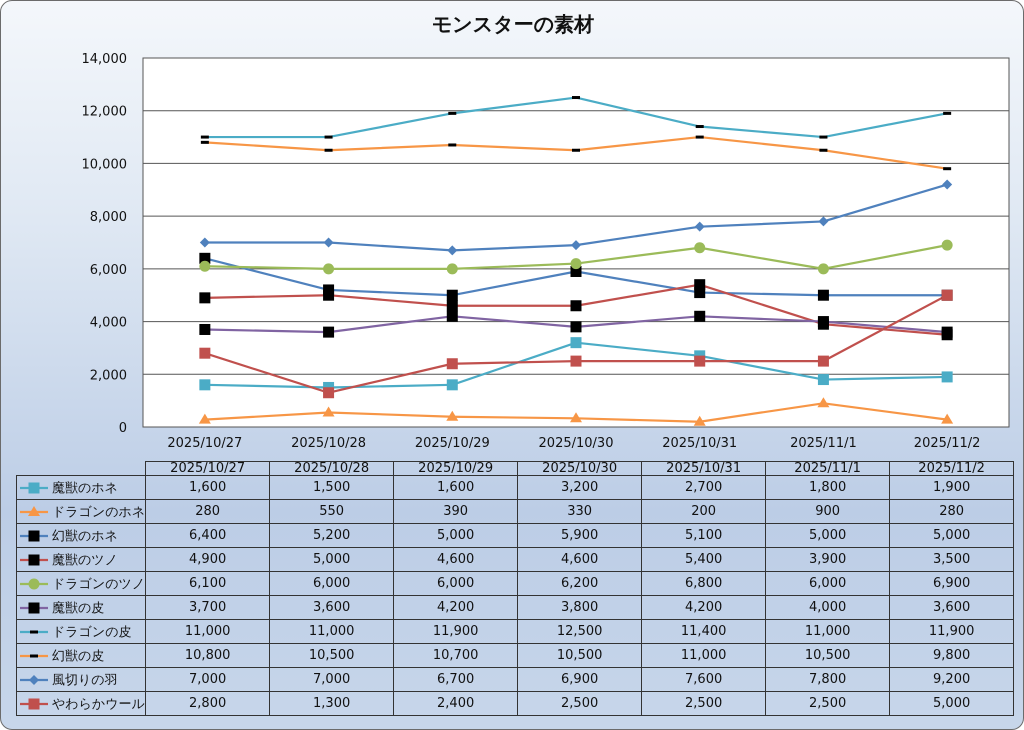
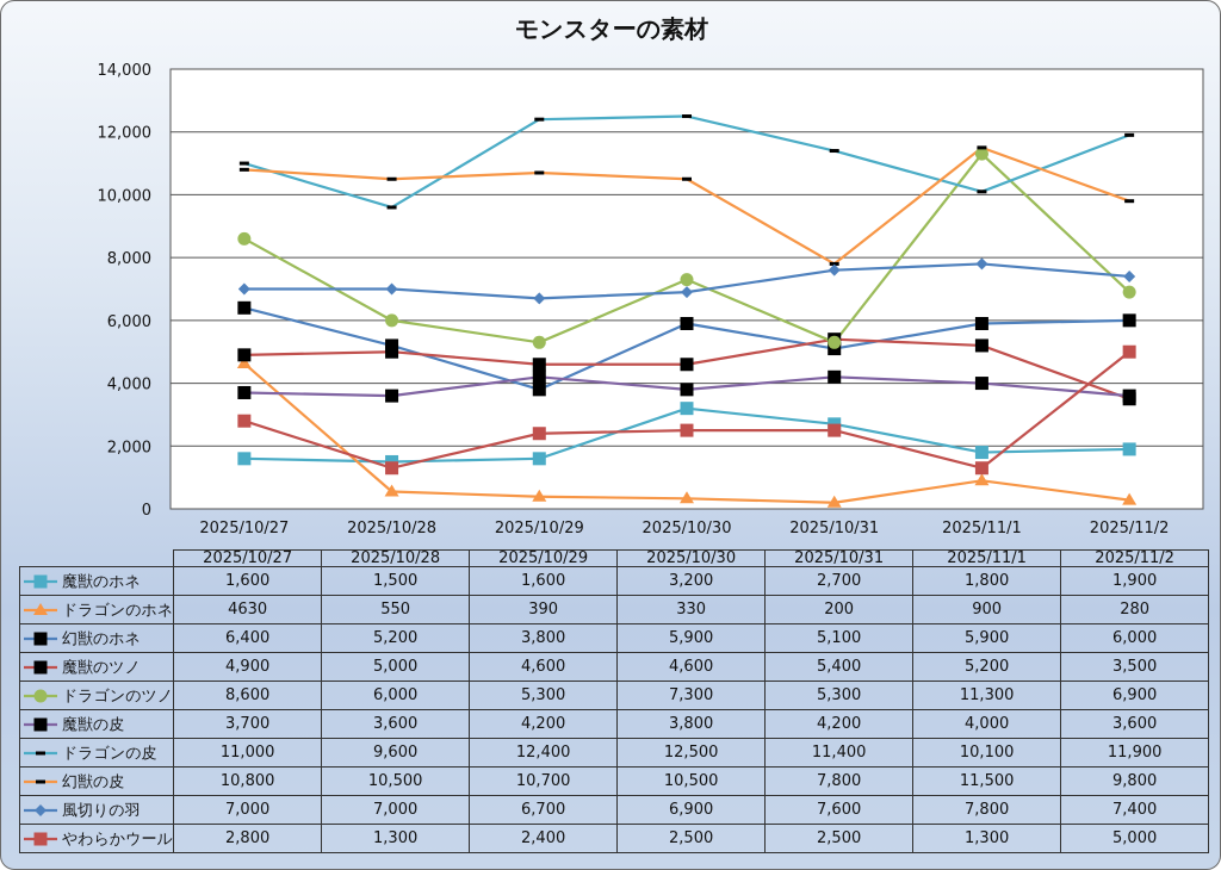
ドラゴンのホネ/2025/10/27: 280 -> 4630
ドラゴンのツノ/2025/10/27: 6,100 -> 8,600
ドラゴンの皮/2025/10/28: 11,000 -> 9,600
幻獣のホネ/2025/10/29: 5,000 -> 3,800
ドラゴンのツノ/2025/10/29: 6,000 -> 5,300
ドラゴンの皮/2025/10/29: 11,900 -> 12,400
ドラゴンのツノ/2025/10/30: 6,200 -> 7,300
ドラゴンのツノ/2025/10/31: 6,800 -> 5,300
幻獣の皮/2025/10/31: 11,000 -> 7,800
幻獣のホネ/2025/11/1: 5,000 -> 5,900
魔獣のツノ/2025/11/1: 3,900 -> 5,200
ドラゴンのツノ/2025/11/1: 6,000 -> 11,300
ドラゴンの皮/2025/11/1: 11,000 -> 10,100
幻獣の皮/2025/11/1: 10,500 -> 11,500
やわらかウール/2025/11/1: 2,500 -> 1,300
幻獣のホネ/2025/11/2: 5,000 -> 6,000
風切りの羽/2025/11/2: 9,200 -> 7,400
